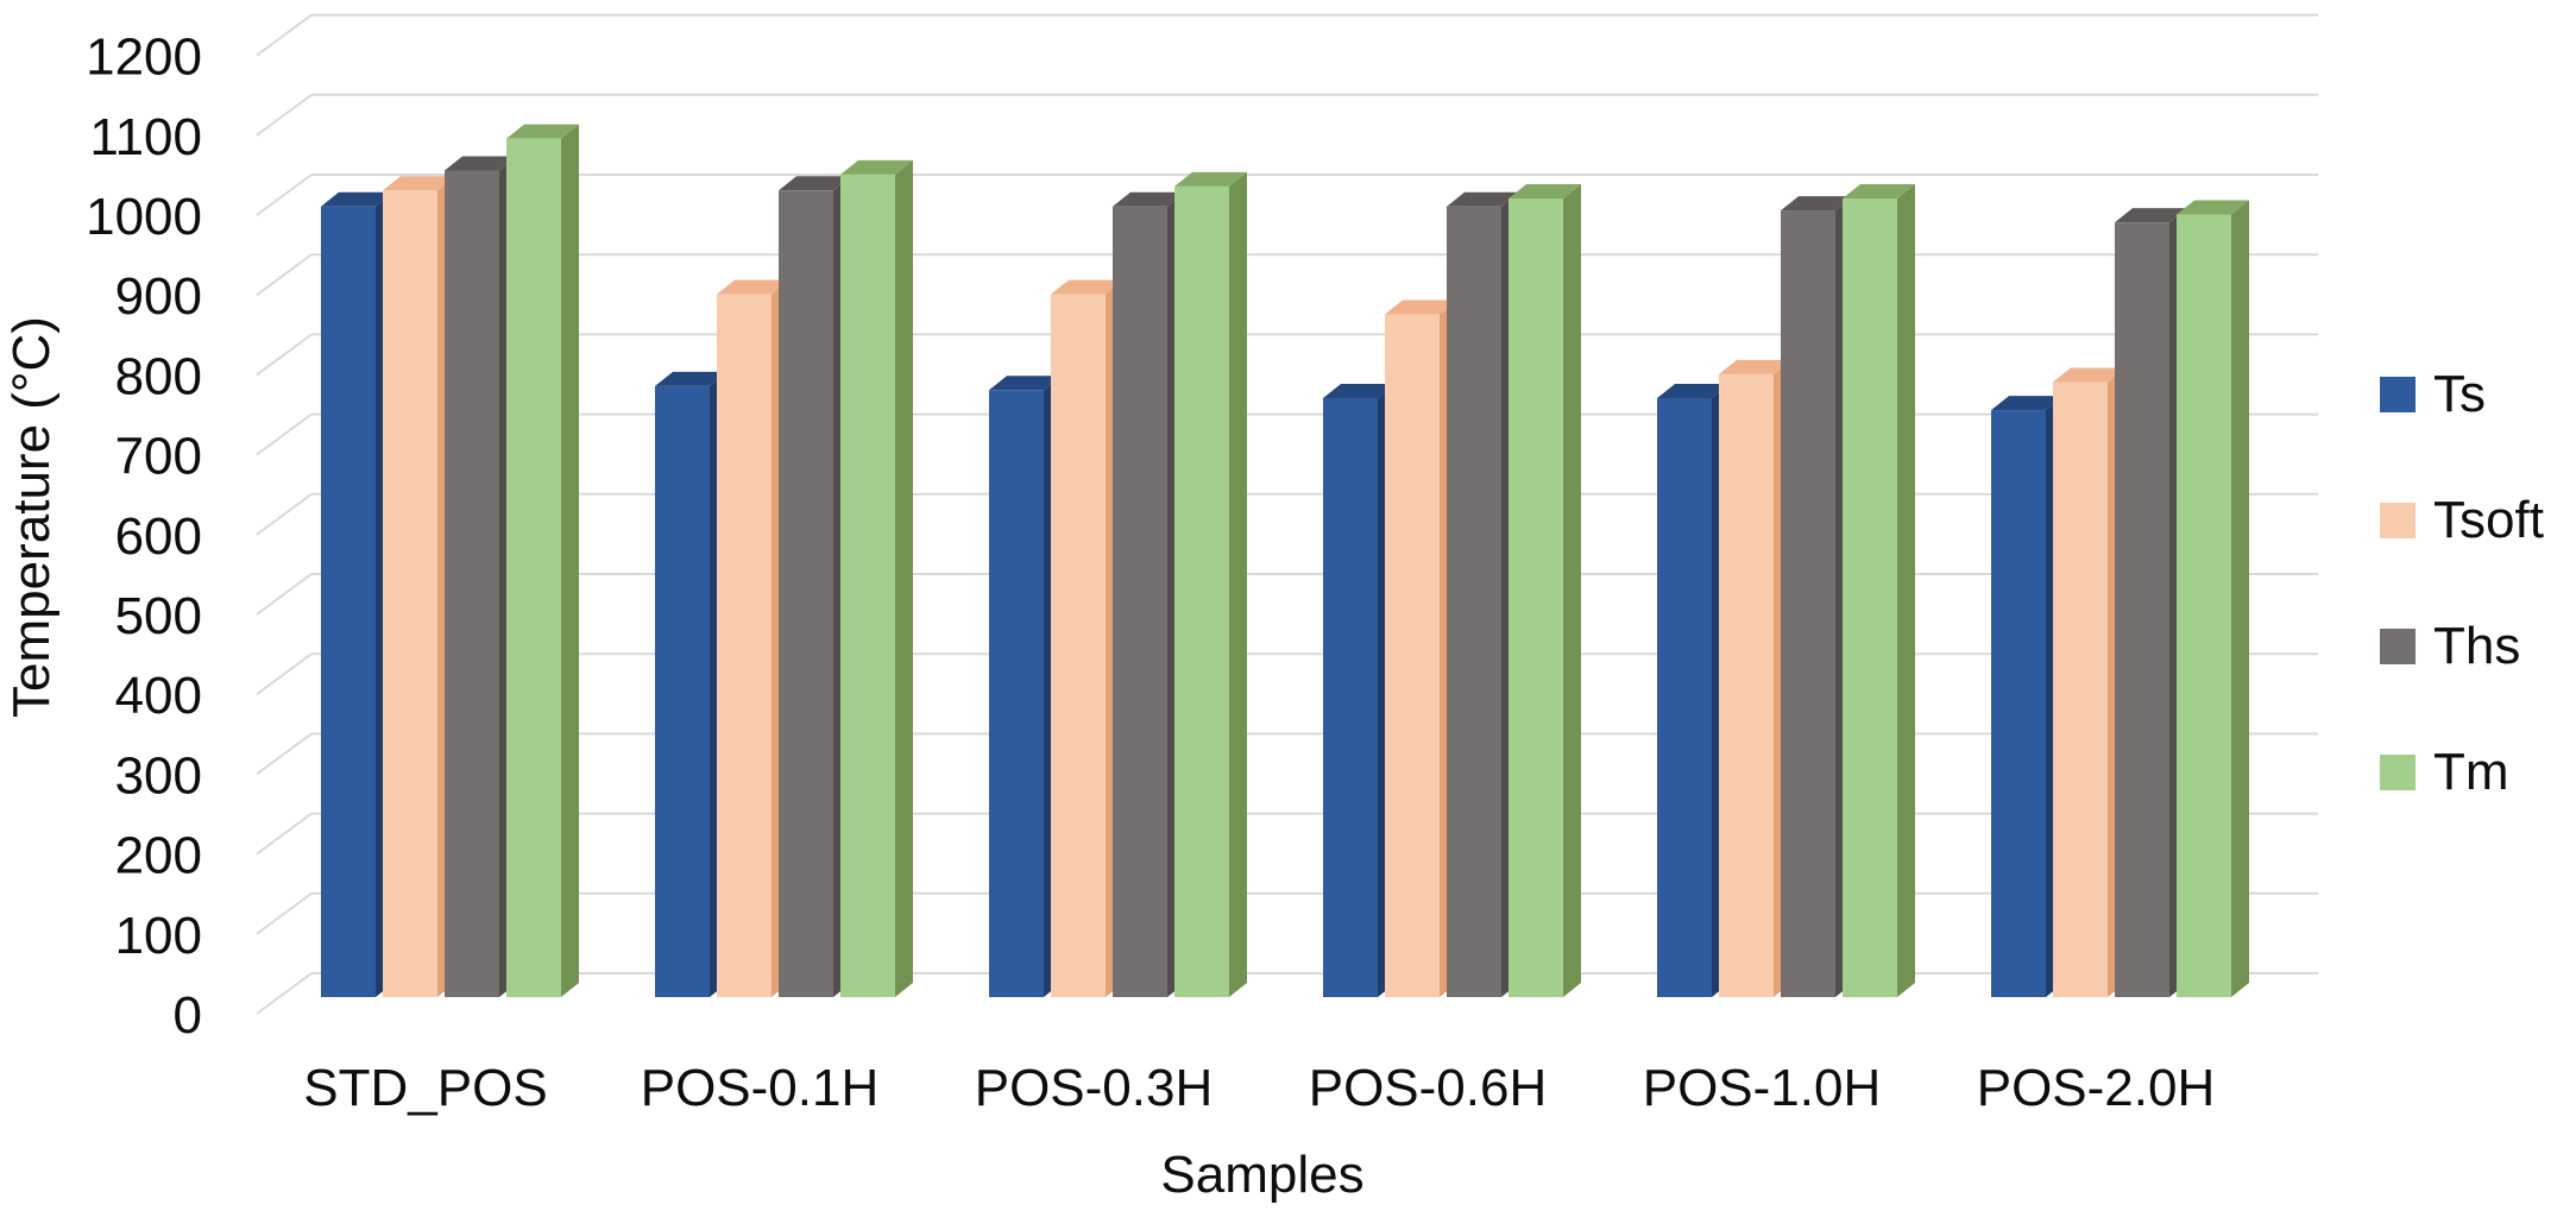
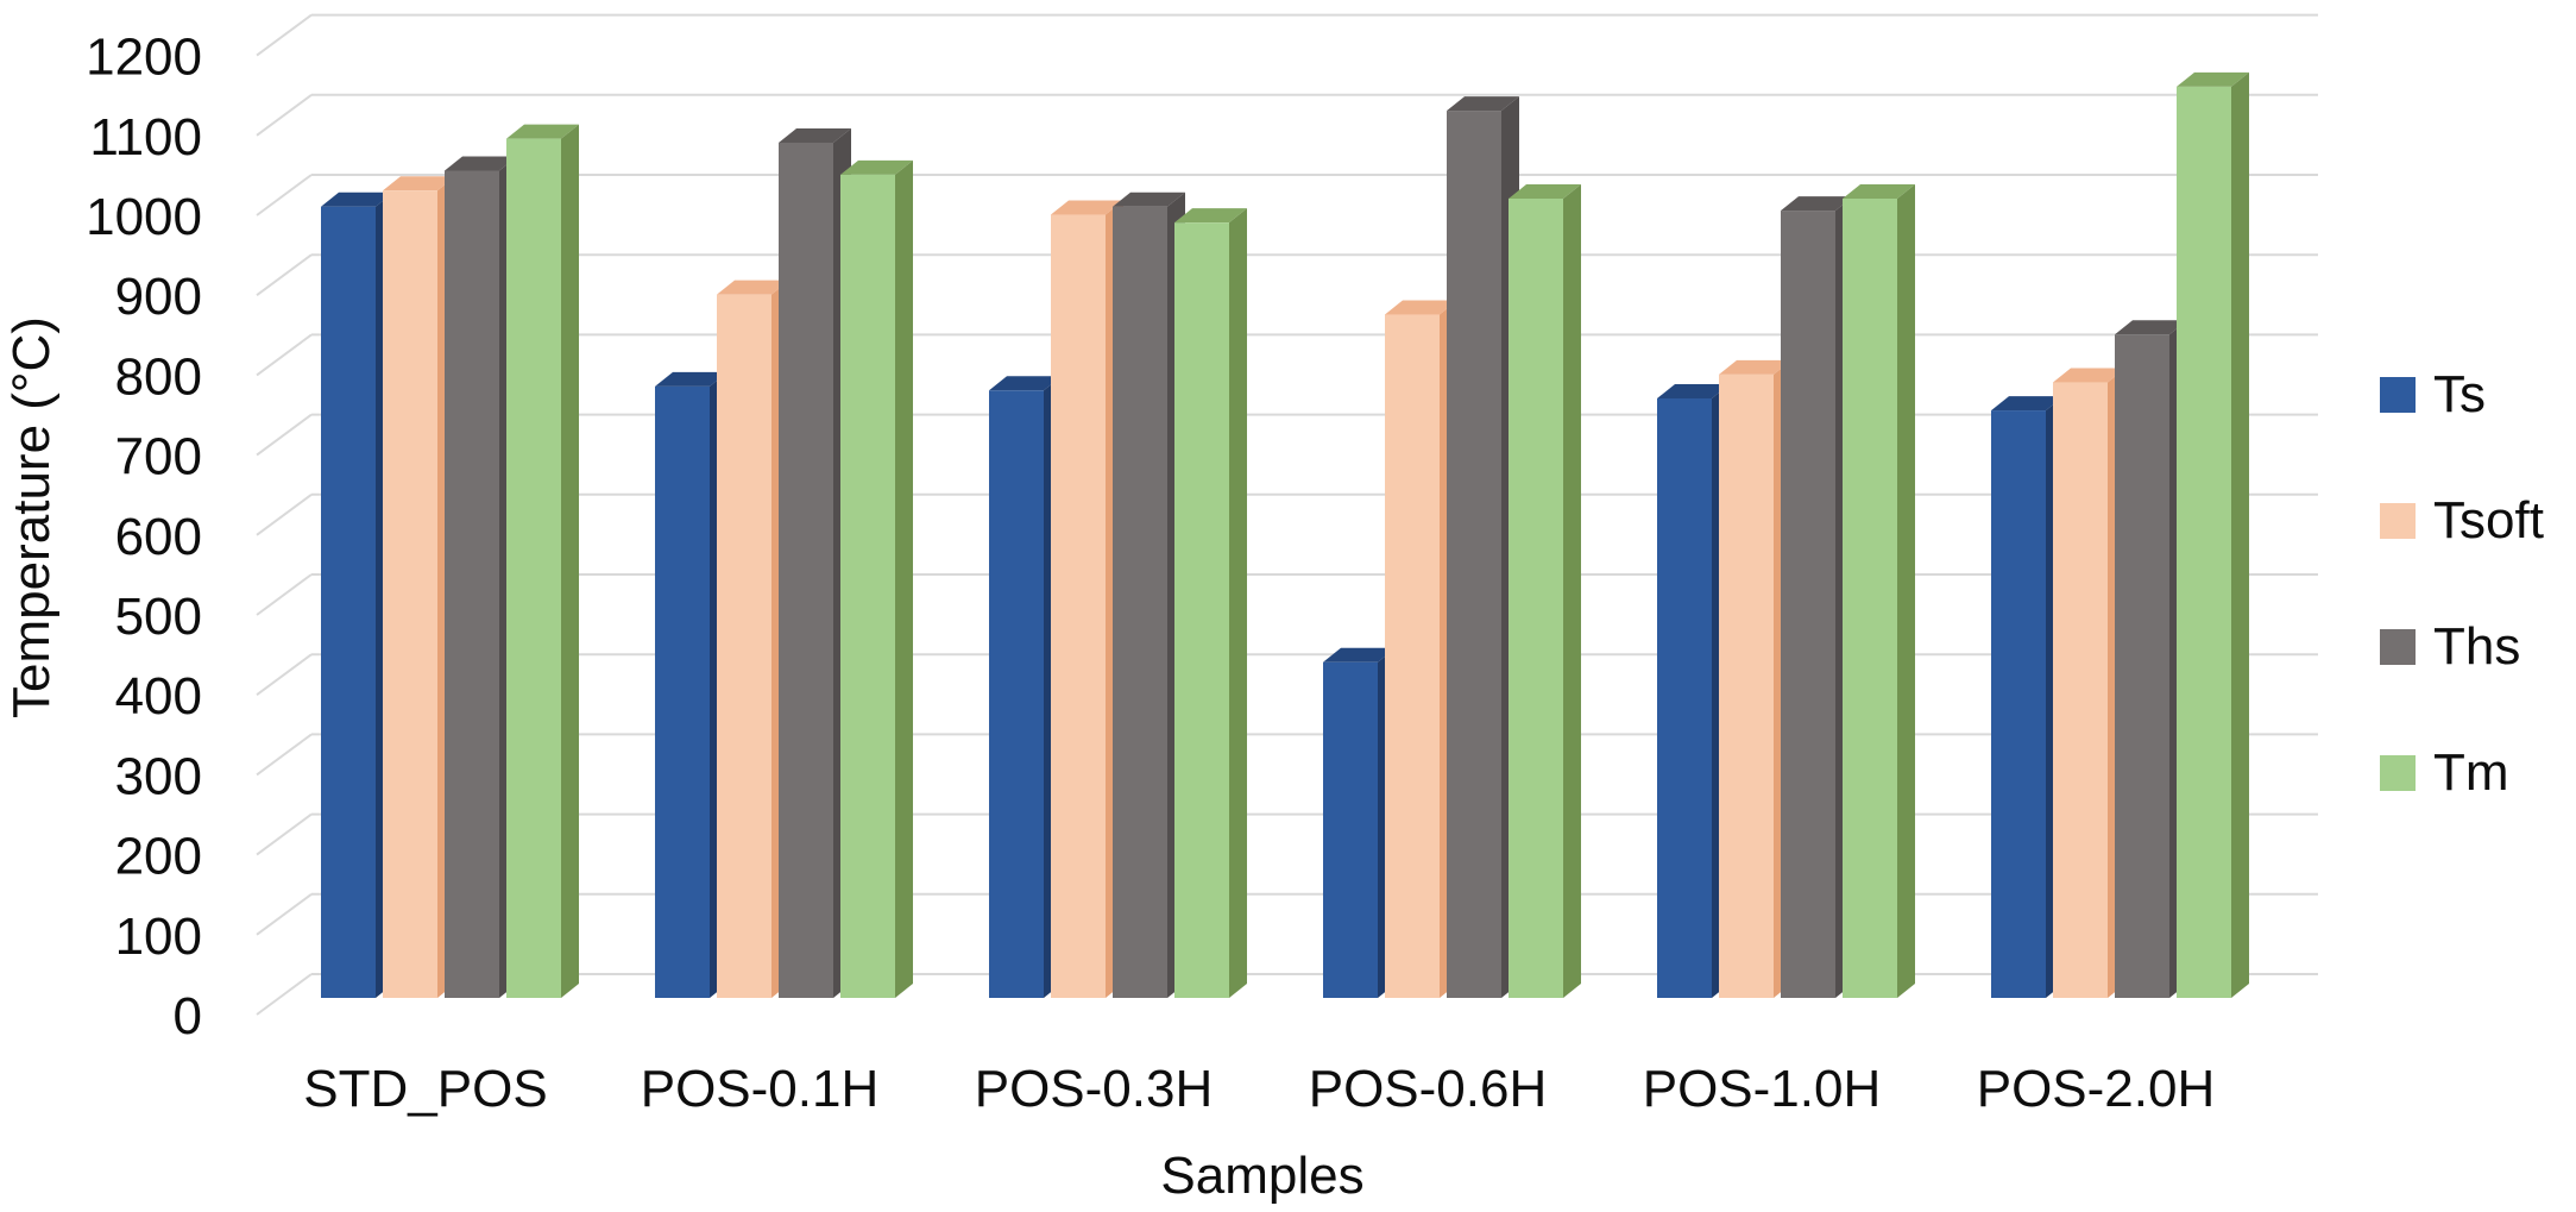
Ths/POS-0.1H: 1010 -> 1070
Tsoft/POS-0.3H: 880 -> 980
Tm/POS-0.3H: 1020 -> 970
Ts/POS-0.6H: 750 -> 420
Ths/POS-0.6H: 990 -> 1110
Ths/POS-2.0H: 970 -> 830
Tm/POS-2.0H: 980 -> 1140
